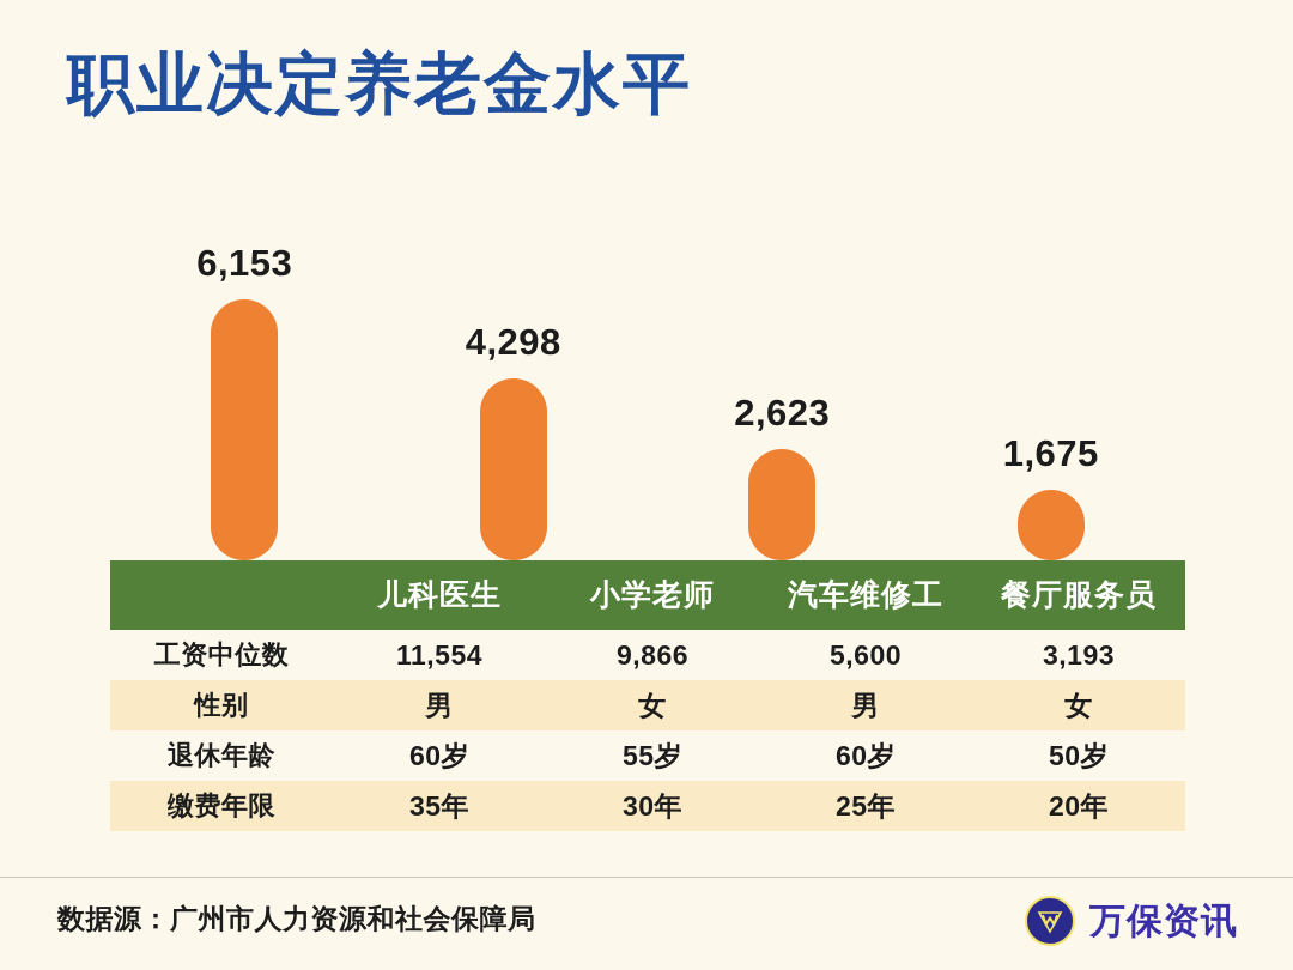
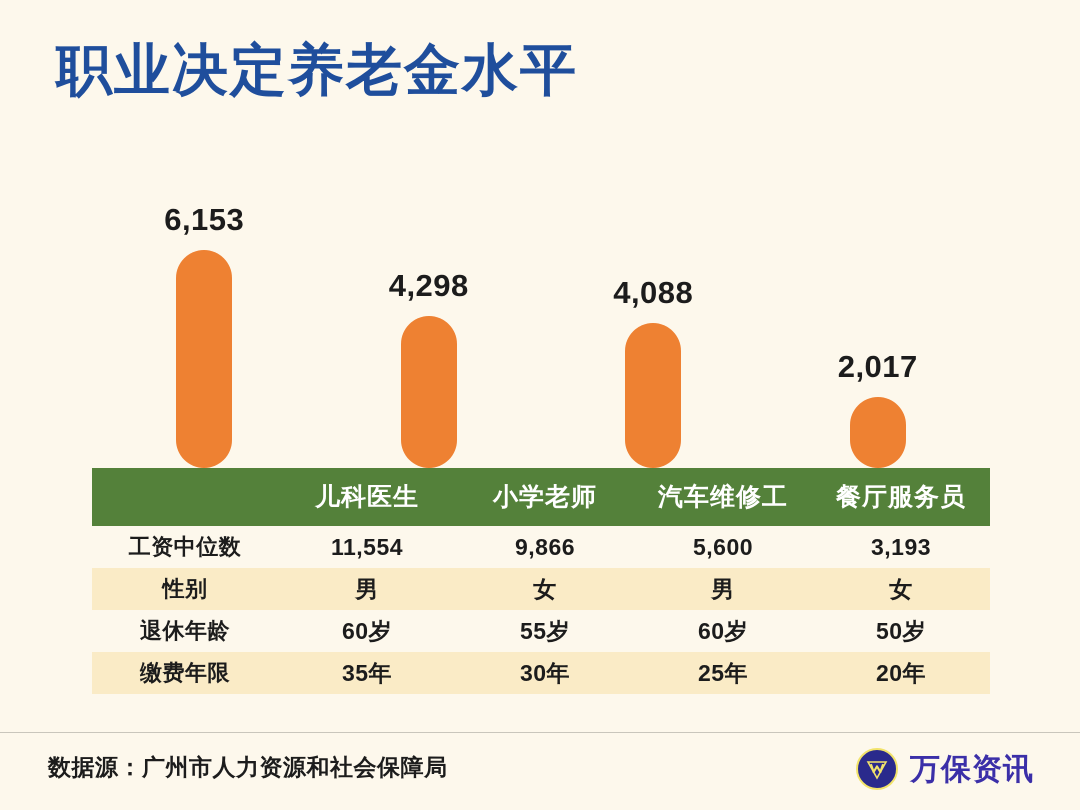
汽车维修工: 2,623 -> 4,088
餐厅服务员: 1,675 -> 2,017
